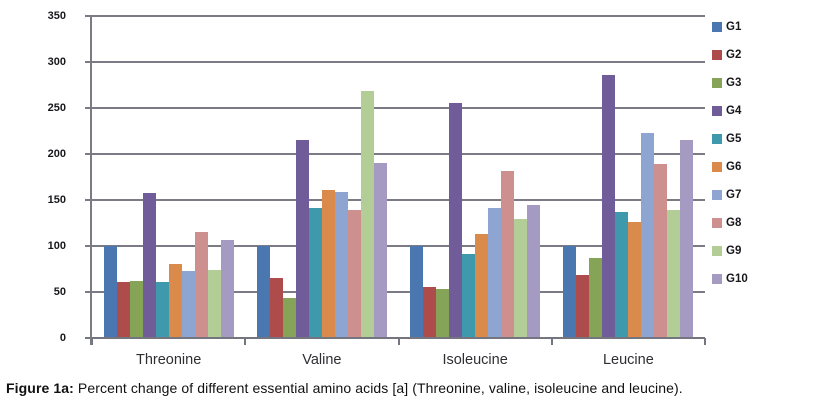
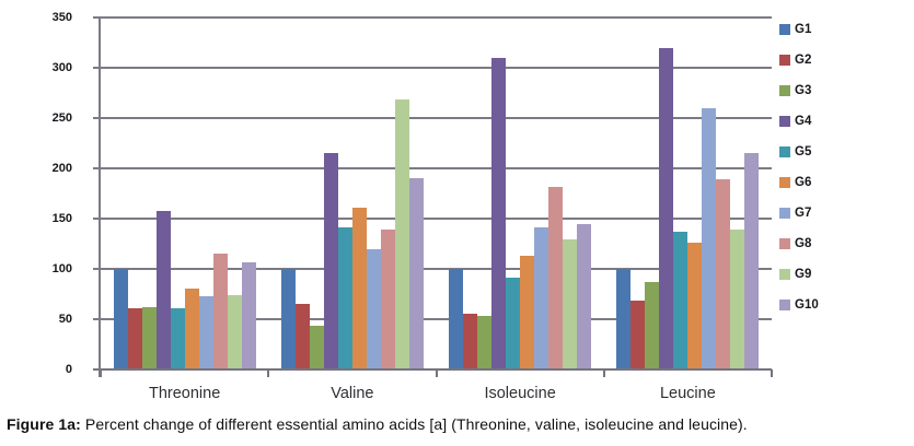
G7/Valine: 160 -> 120
G4/Isoleucine: 260 -> 310
G4/Leucine: 290 -> 320
G7/Leucine: 220 -> 260
